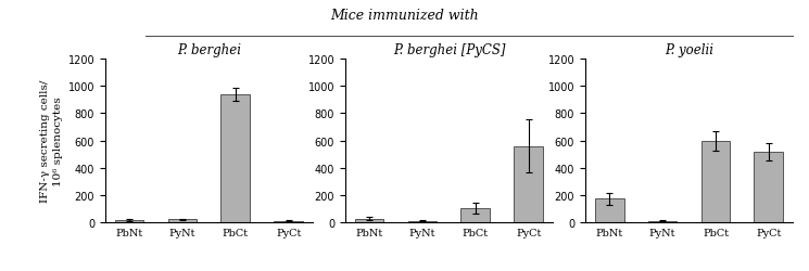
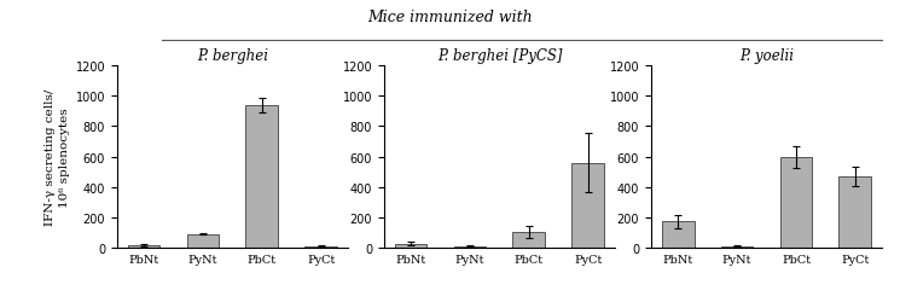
P. berghei/PyNt: 20 -> 90
P. yoelii/PyCt: 520 -> 470
